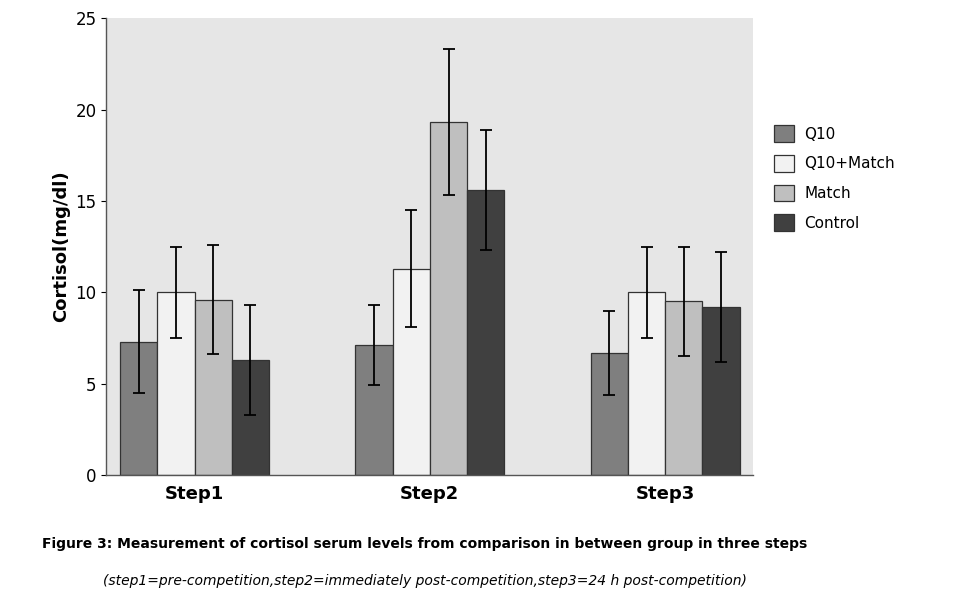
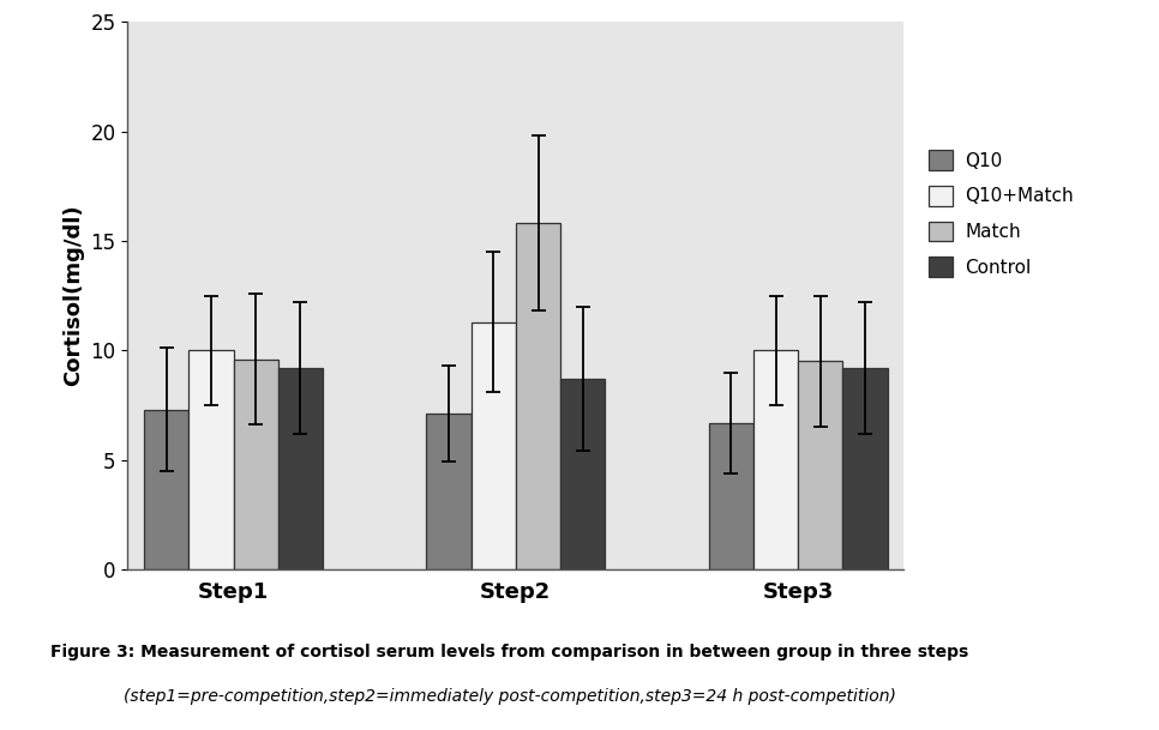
Control/Step1: 6.3 -> 9.2
Match/Step2: 19.3 -> 15.8
Control/Step2: 15.6 -> 8.7
